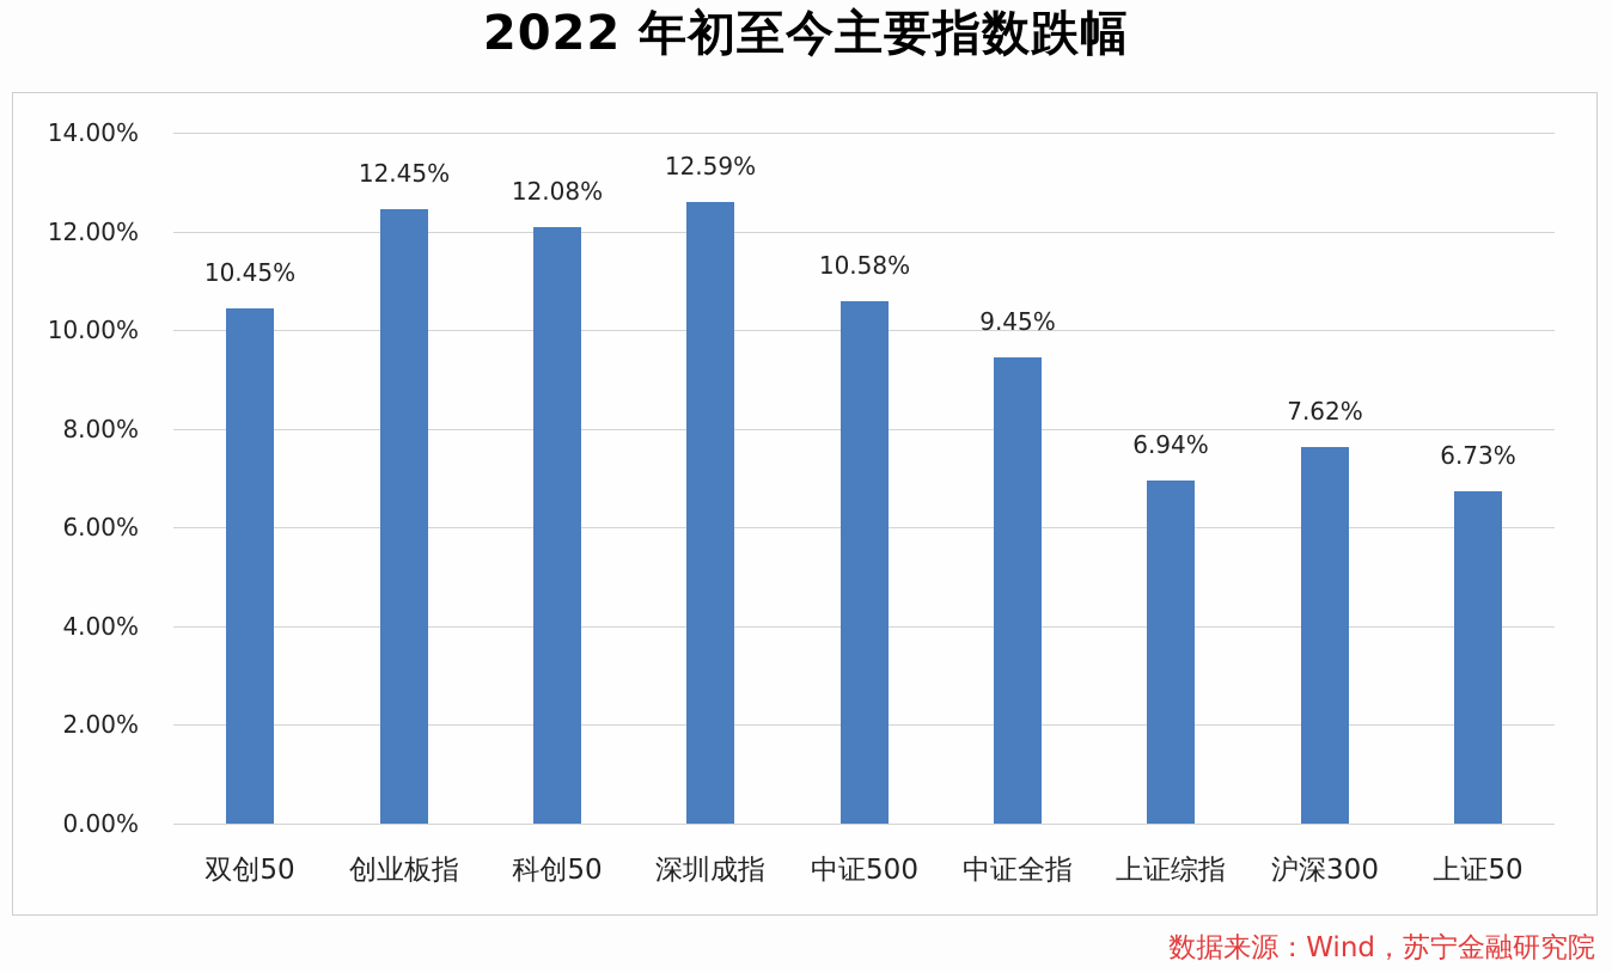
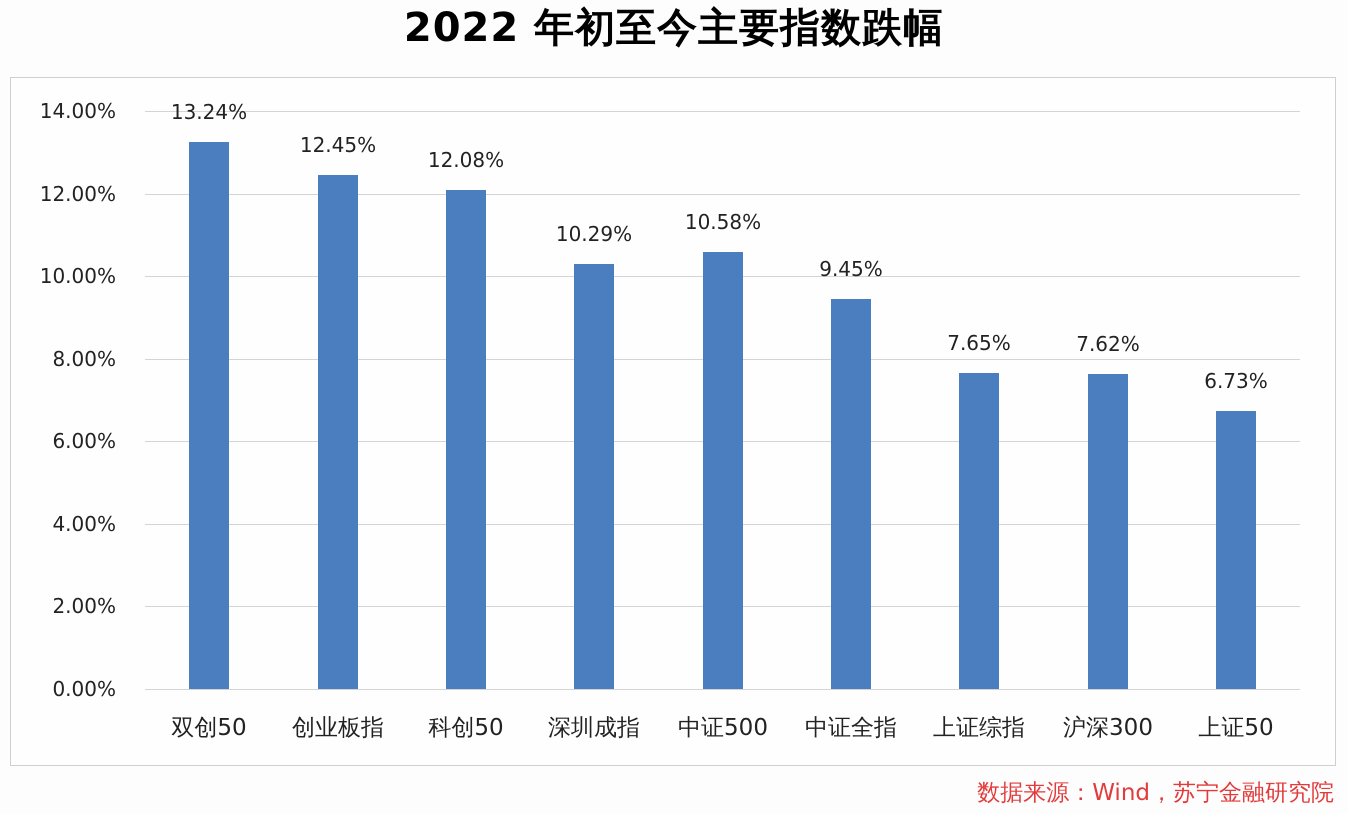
双创50: 10.45% -> 13.24%
深圳成指: 12.59% -> 10.29%
上证综指: 6.94% -> 7.65%
